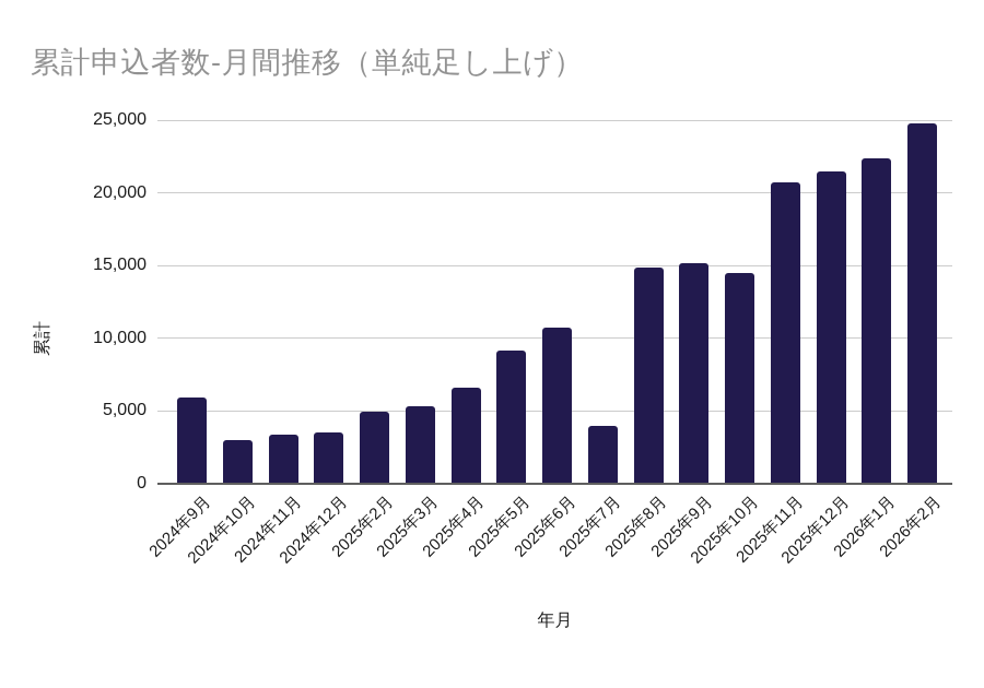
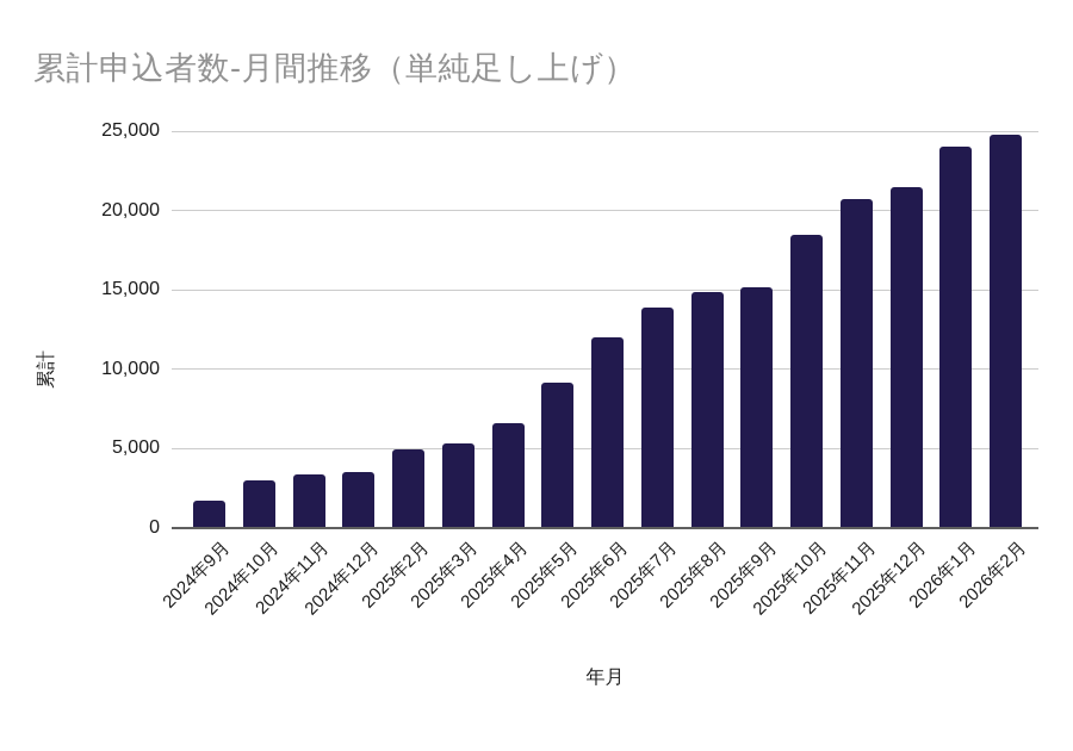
2024年9月: 5900 -> 1700
2025年6月: 10700 -> 12000
2025年7月: 4000 -> 13900
2025年10月: 14500 -> 18400
2026年1月: 22400 -> 24000
